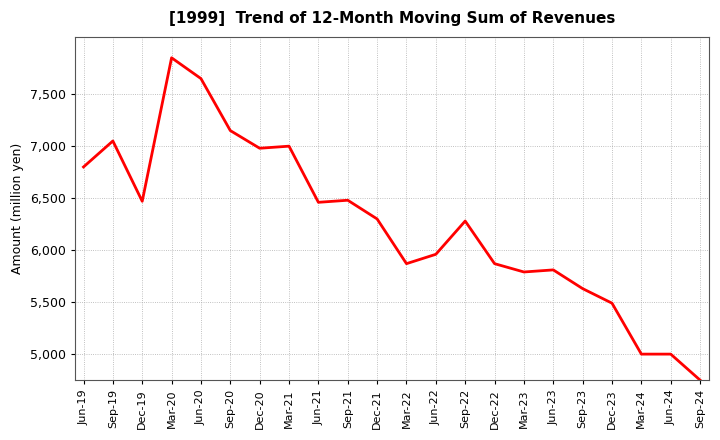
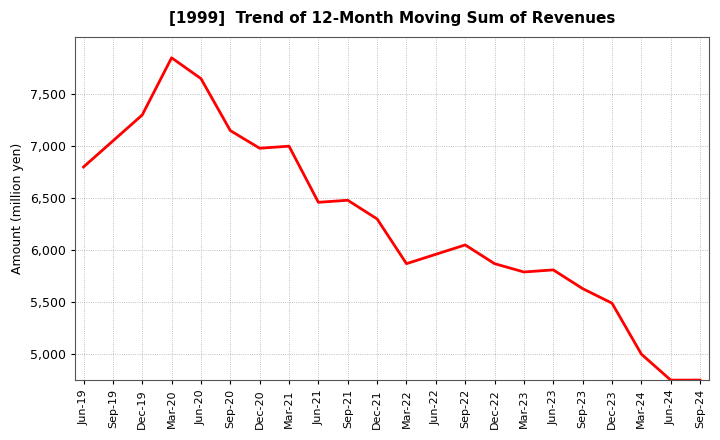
Dec-19: 6,470 -> 7,300
Sep-22: 6,280 -> 6,050
Jun-24: 5,000 -> 4,750
